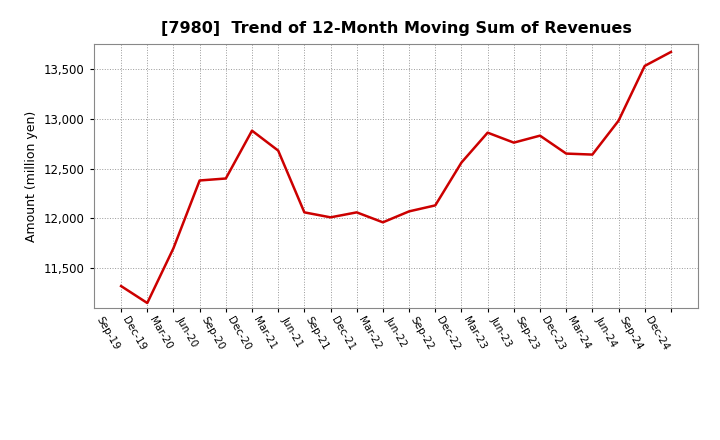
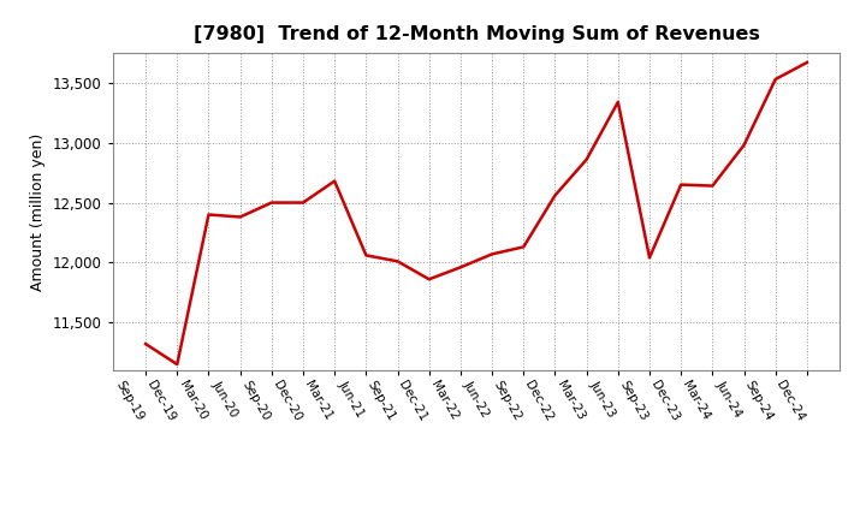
Mar-20: 11,700 -> 12,400
Sep-20: 12,400 -> 12,500
Dec-20: 12,880 -> 12,500
Dec-21: 12,060 -> 11,860
Jun-23: 12,760 -> 13,340
Sep-23: 12,830 -> 12,040
